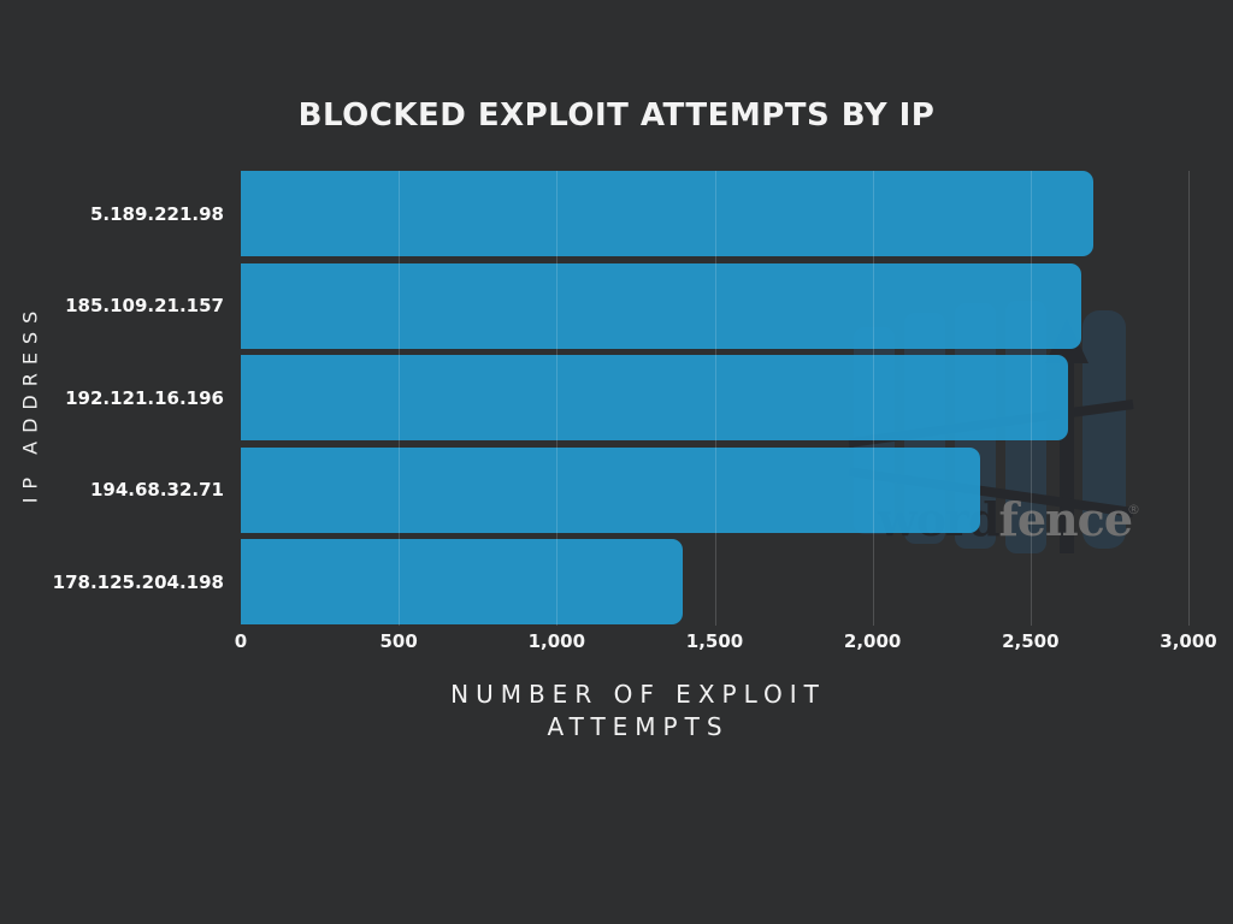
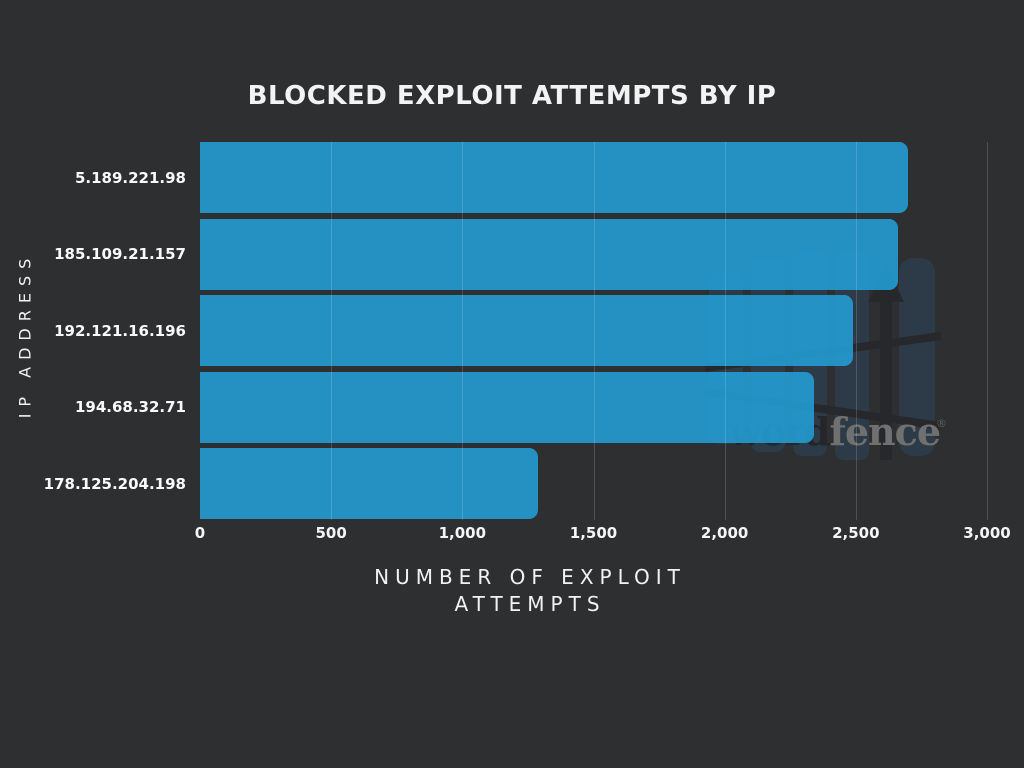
192.121.16.196: 2620 -> 2490
178.125.204.198: 1400 -> 1290
